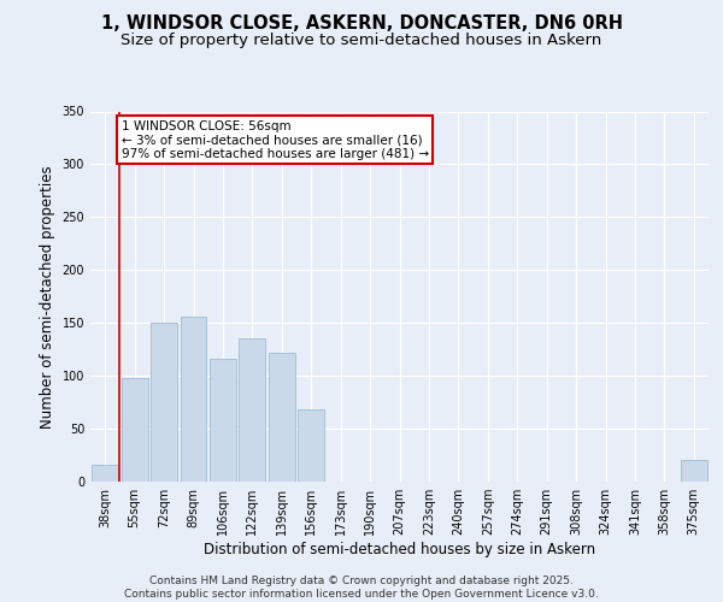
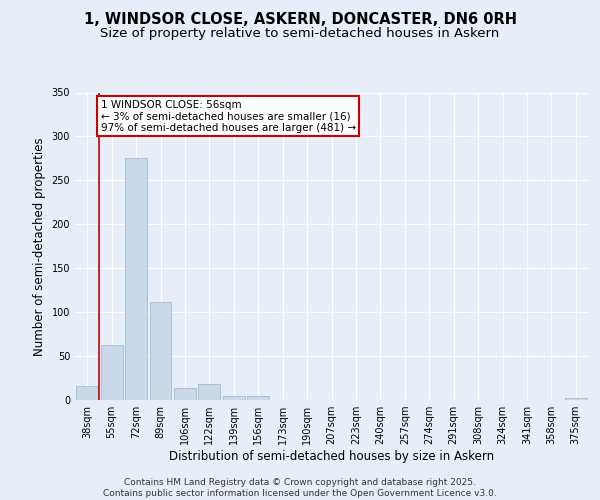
55sqm: 98 -> 63
72sqm: 150 -> 275
89sqm: 156 -> 112
106sqm: 116 -> 14
122sqm: 136 -> 18
139sqm: 122 -> 5
156sqm: 68 -> 5
375sqm: 20 -> 2
